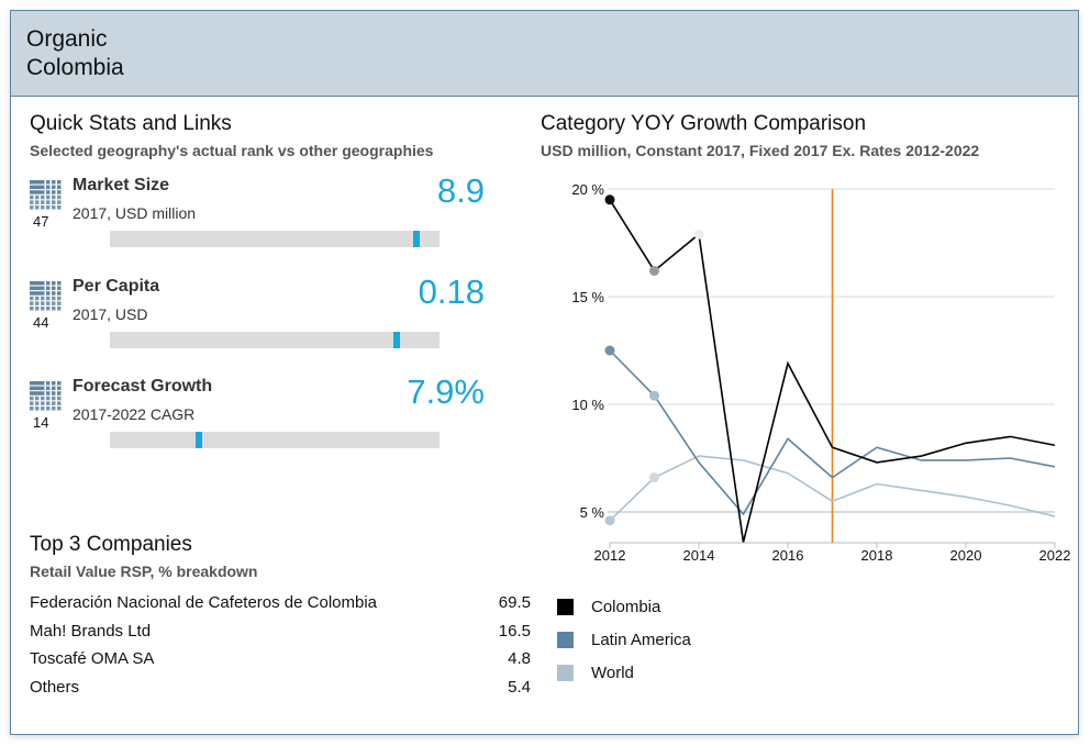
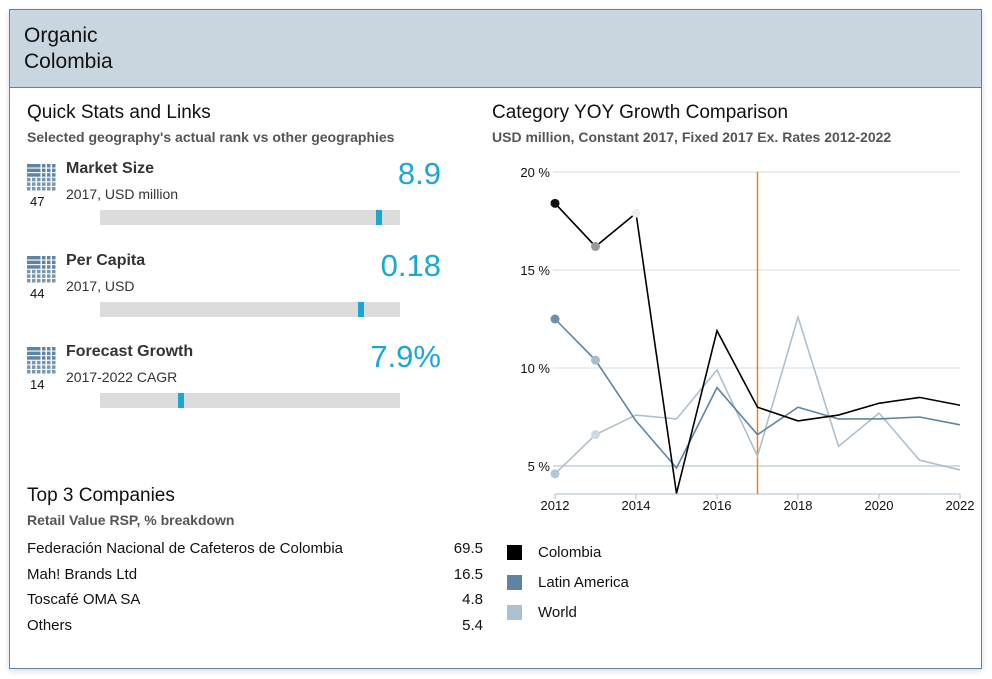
Colombia/2012: 19.5% -> 18.4%
Latin America/2016: 8.4% -> 9.0%
World/2016: 6.8% -> 9.9%
World/2018: 6.3% -> 12.6%
World/2020: 5.7% -> 7.7%
